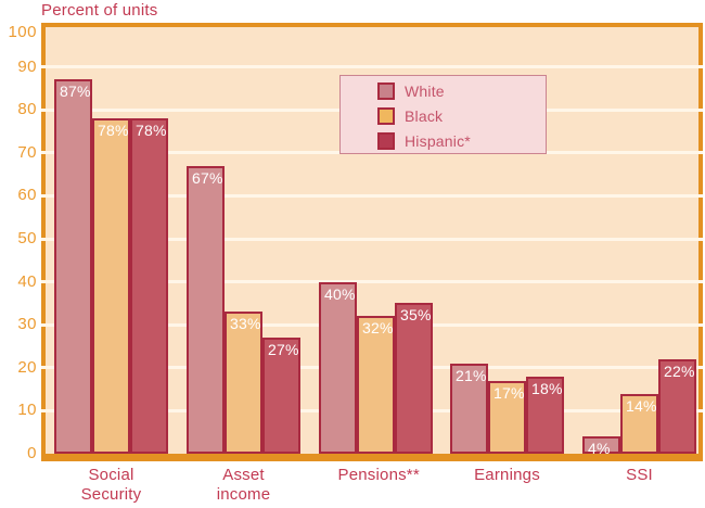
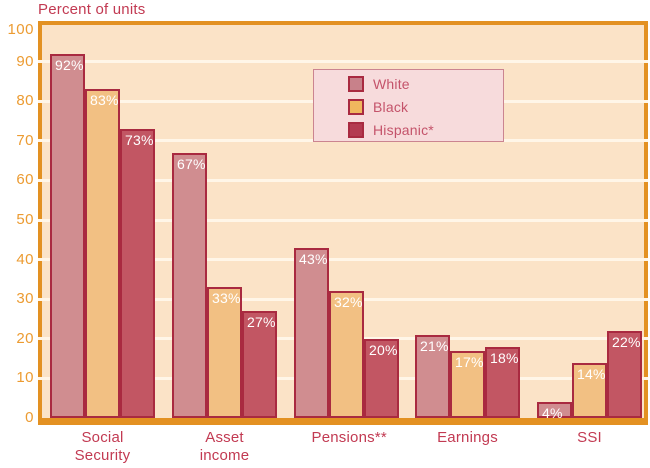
White/Social Security: 87% -> 92%
Black/Social Security: 78% -> 83%
Hispanic*/Social Security: 78% -> 73%
White/Pensions**: 40% -> 43%
Hispanic*/Pensions**: 35% -> 20%
